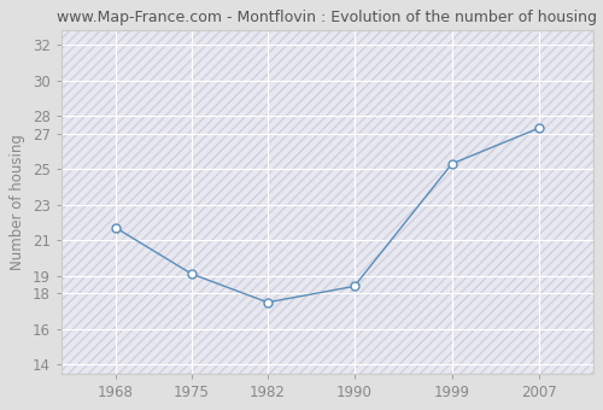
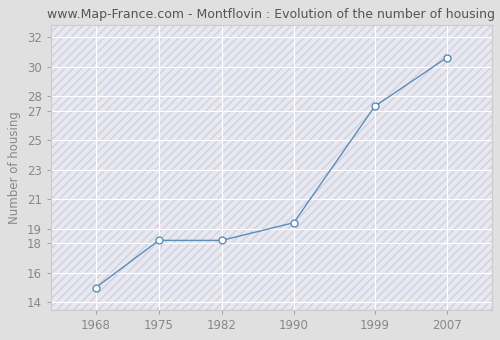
1968: 21.7 -> 15.0
1975: 19.1 -> 18.2
1982: 17.5 -> 18.2
1990: 18.4 -> 19.4
1999: 25.3 -> 27.3
2007: 27.3 -> 30.6
